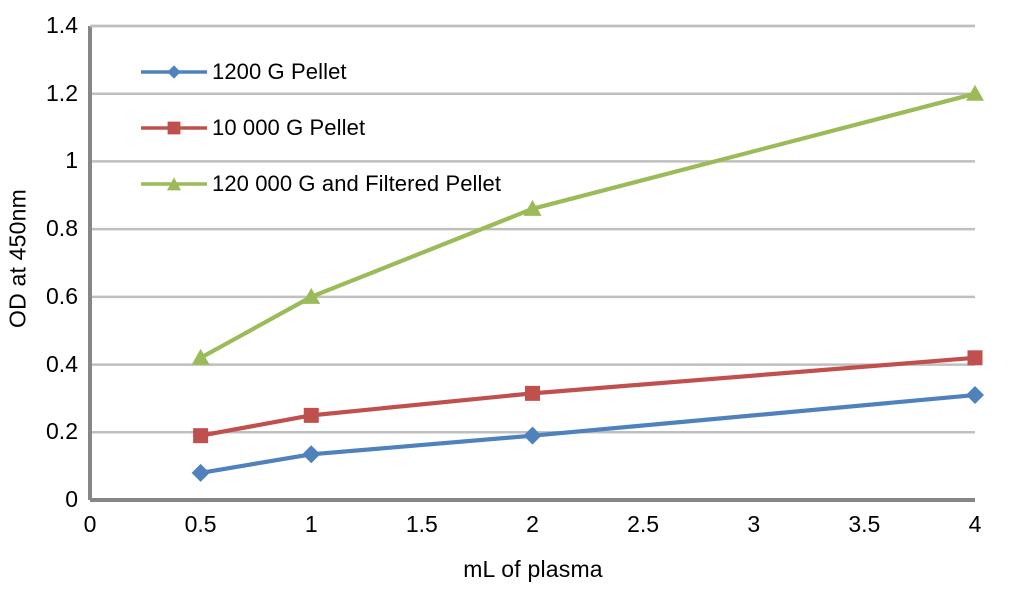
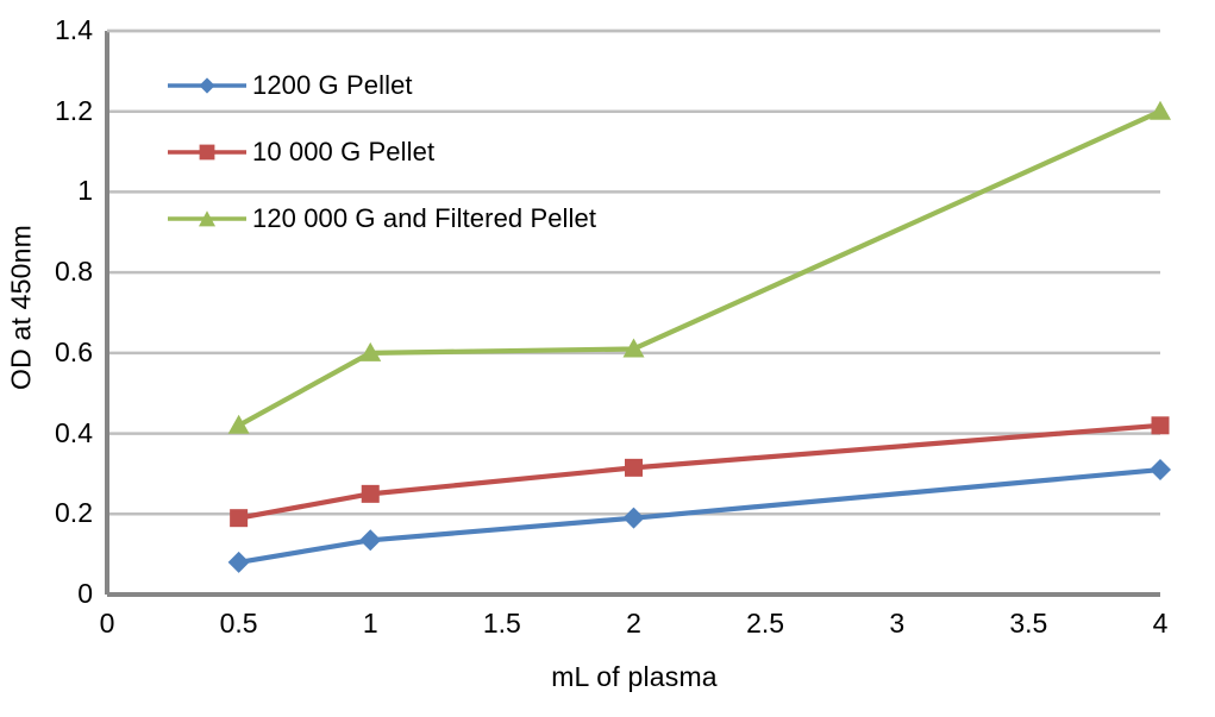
120 000 G and Filtered Pellet/2: 0.86 -> 0.61
